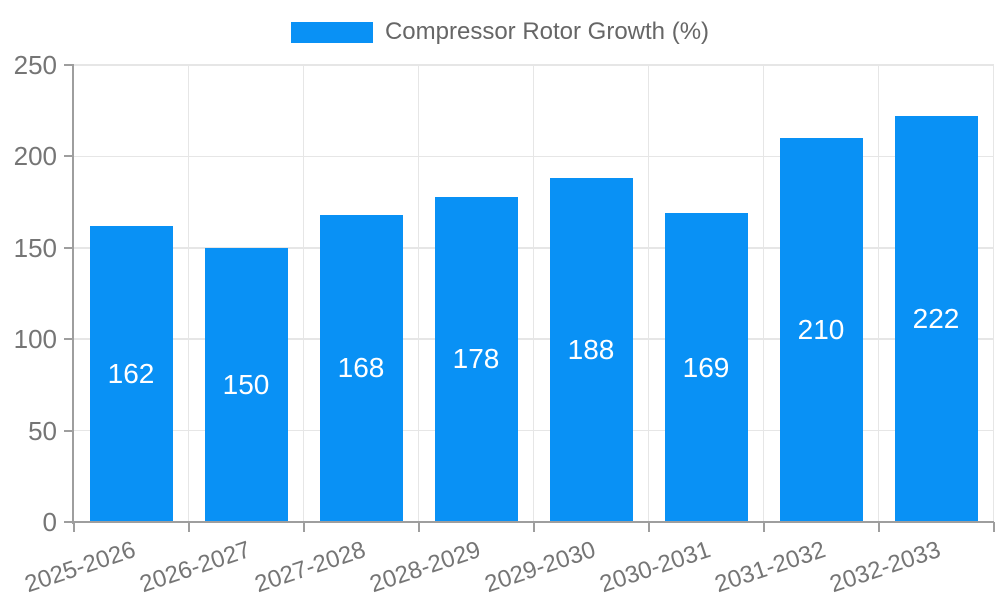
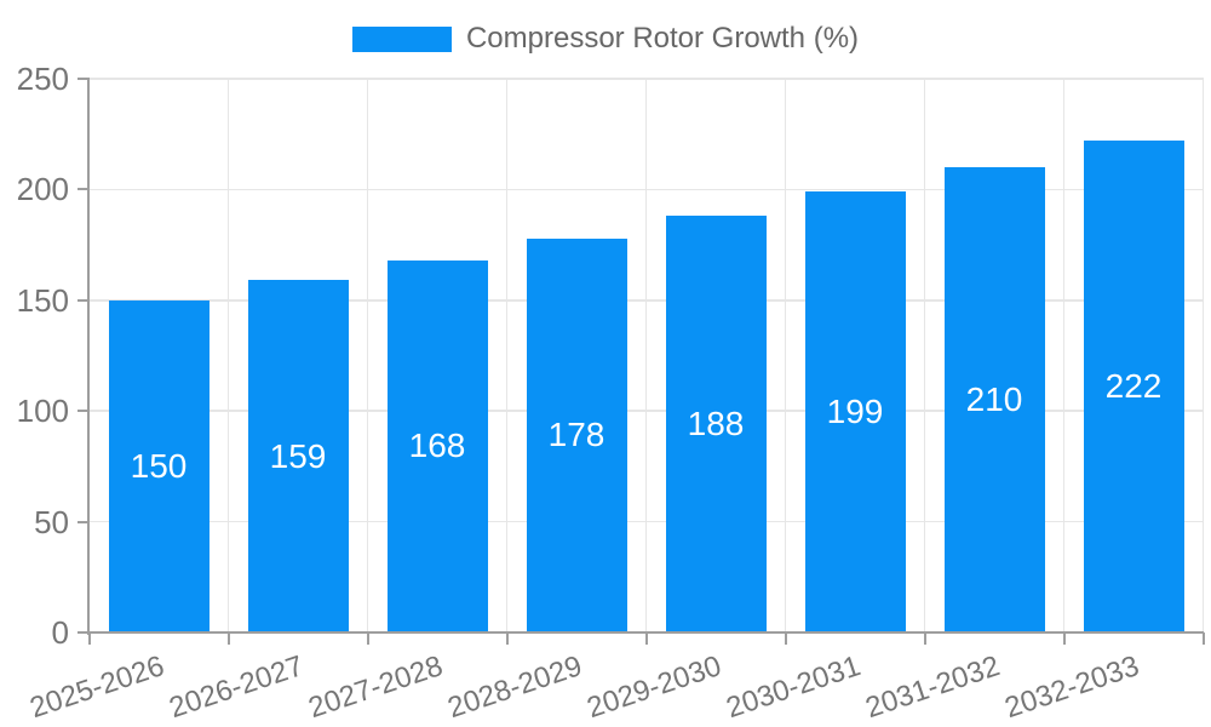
2025-2026: 162 -> 150
2026-2027: 150 -> 159
2030-2031: 169 -> 199
